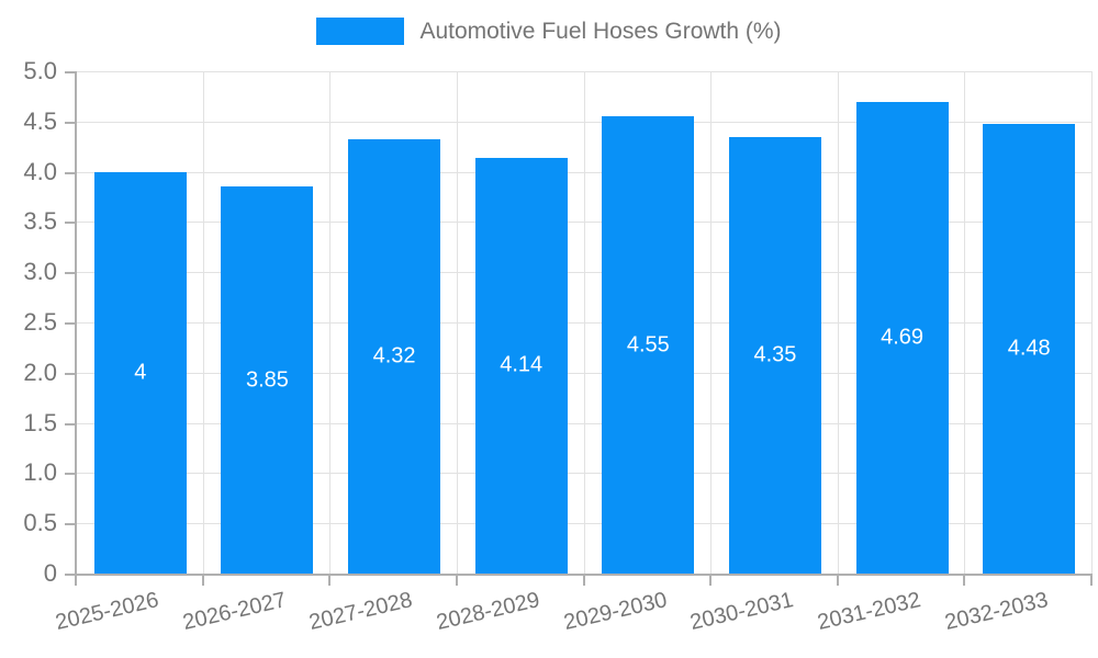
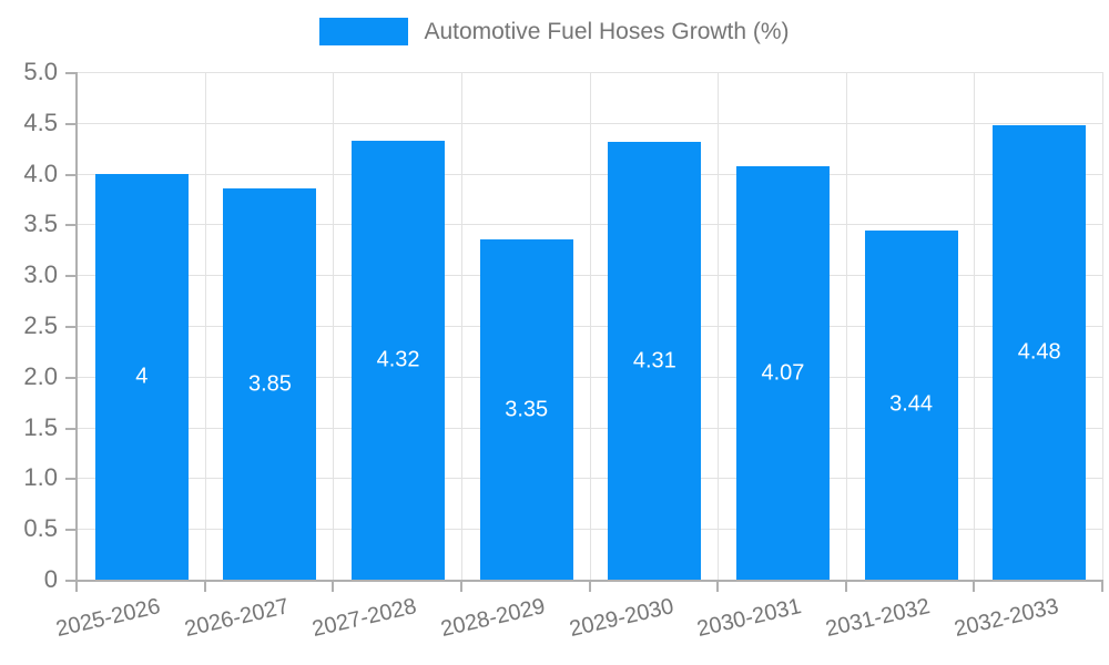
2028-2029: 4.14 -> 3.35
2029-2030: 4.55 -> 4.31
2030-2031: 4.35 -> 4.07
2031-2032: 4.69 -> 3.44
